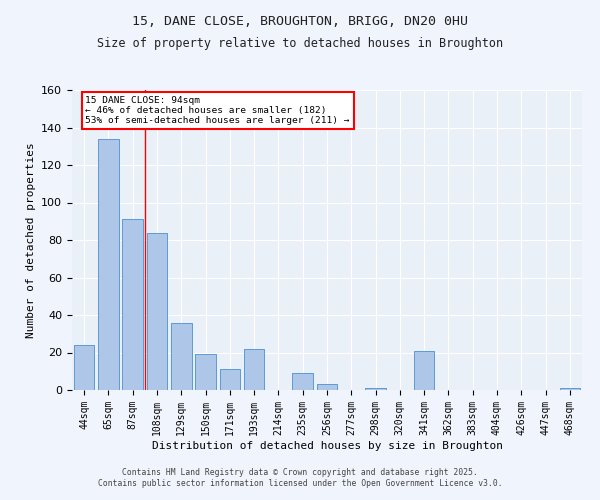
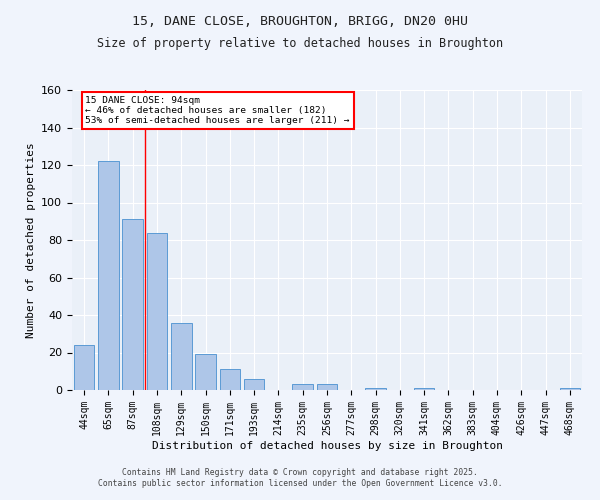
65sqm: 134 -> 122
193sqm: 22 -> 6
235sqm: 9 -> 3
341sqm: 21 -> 1
